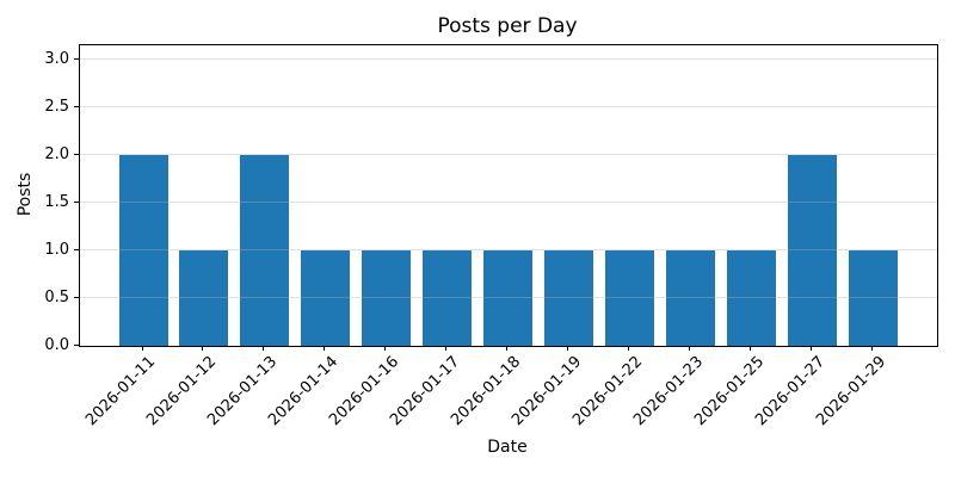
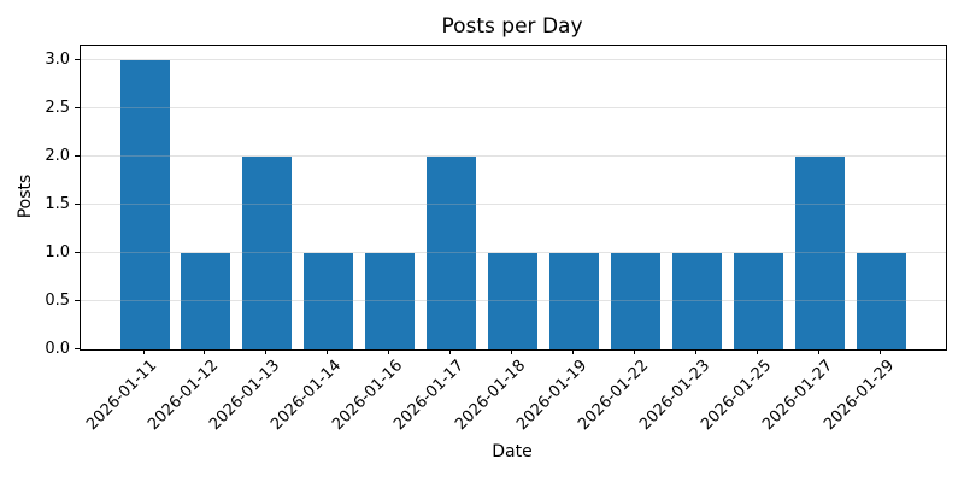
2026-01-11: 2 -> 3
2026-01-17: 1 -> 2
